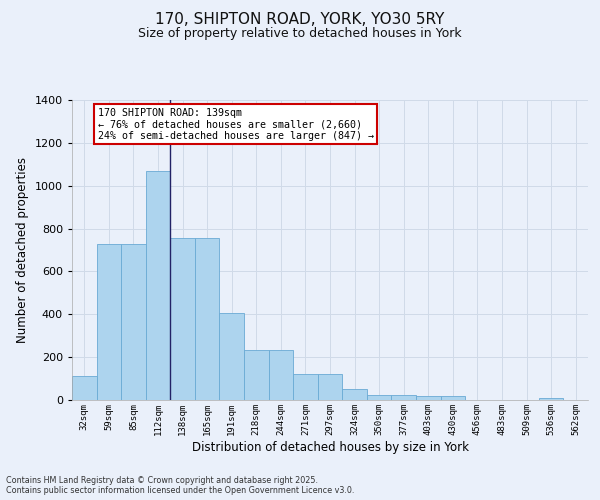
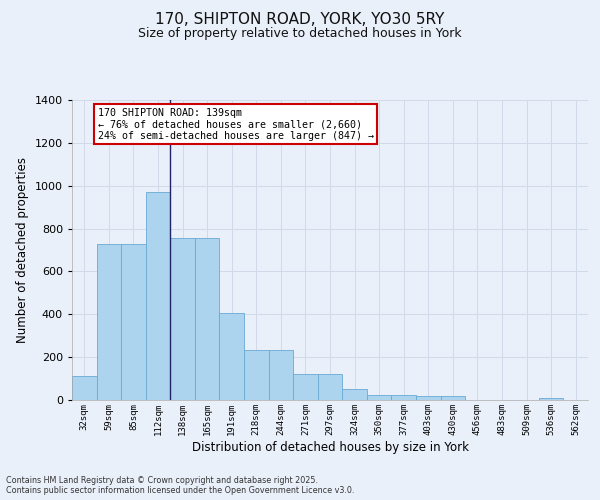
112sqm: 1070 -> 970
